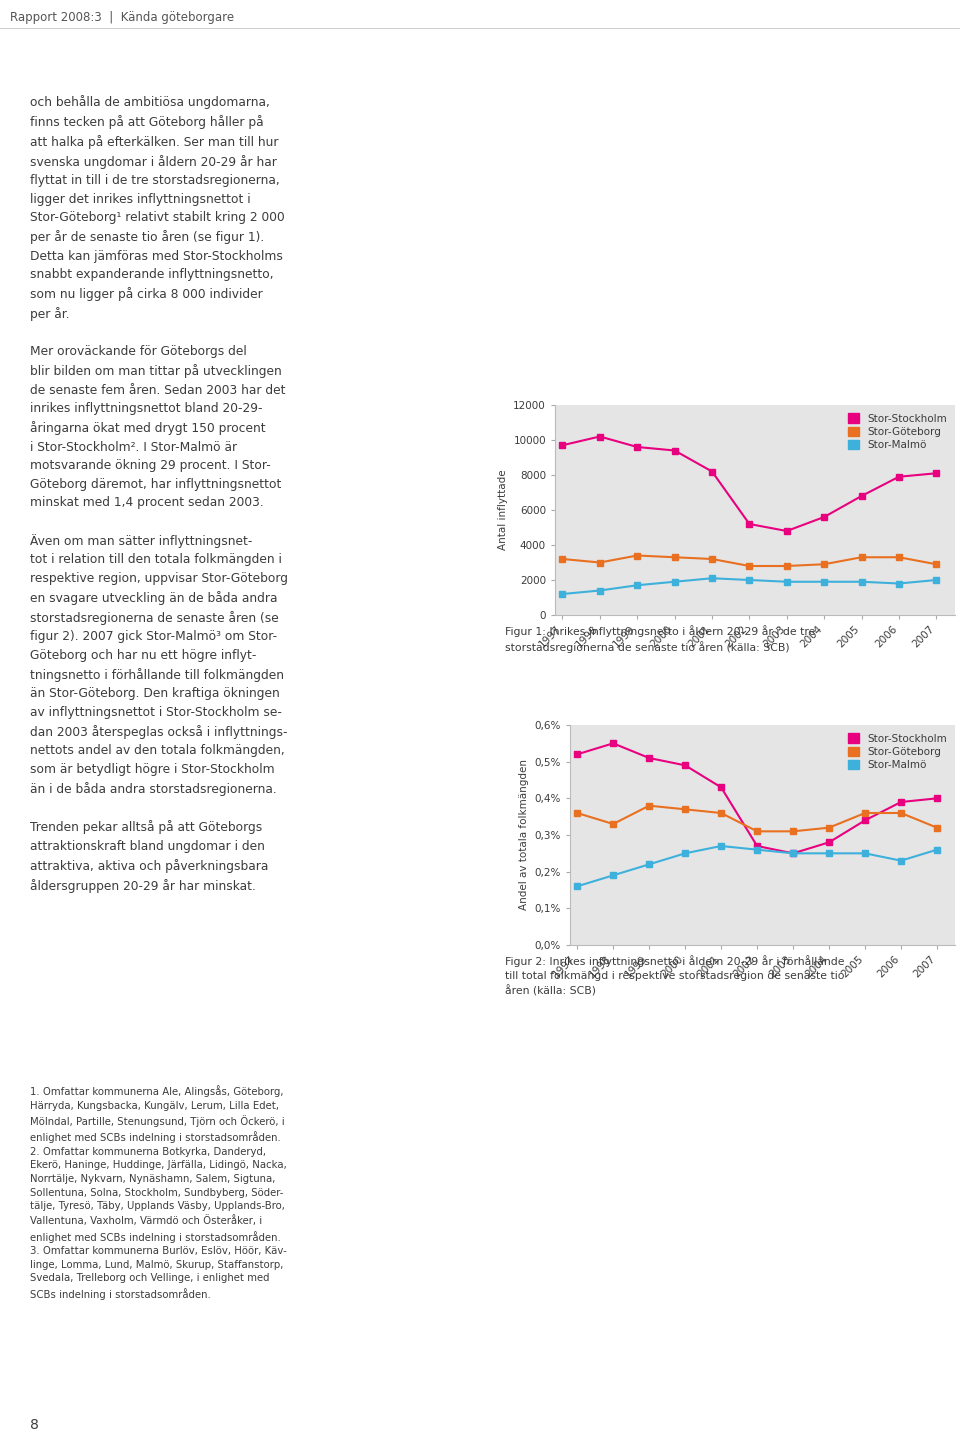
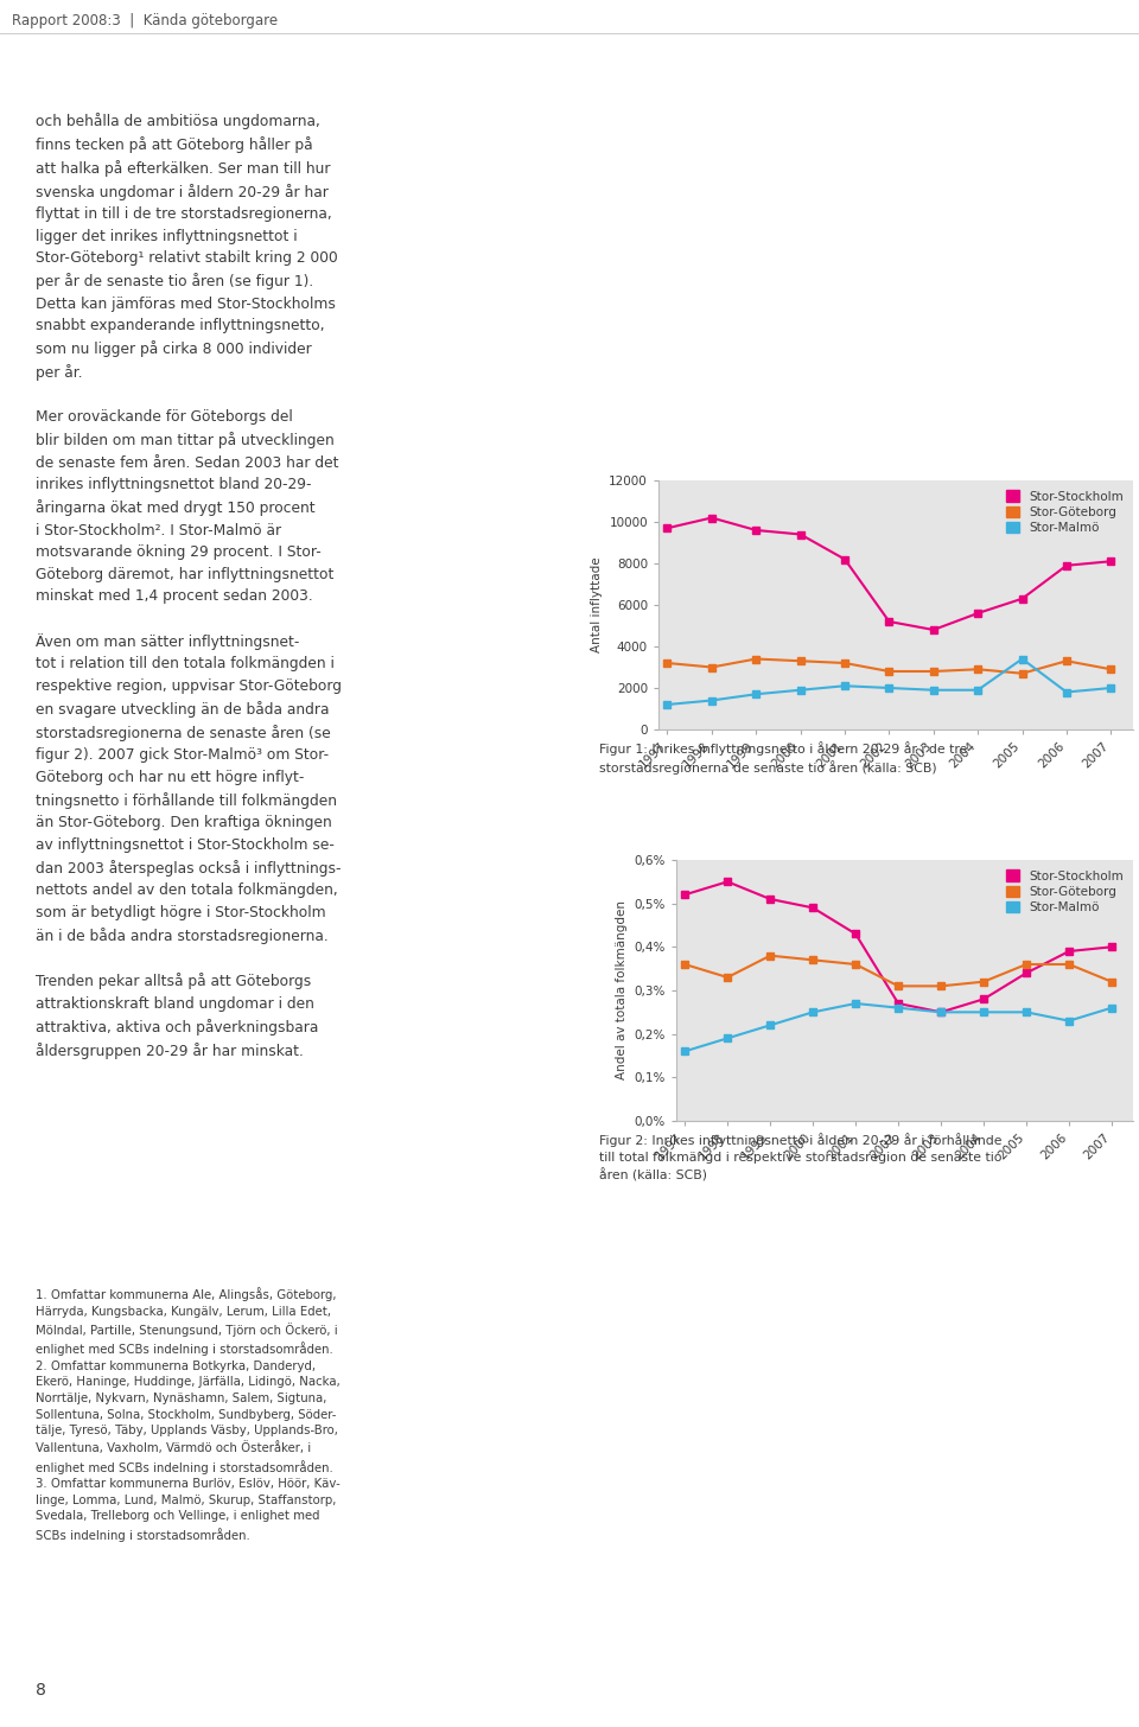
Stor-Stockholm/2005: 6800 -> 6300
Stor-Göteborg/2005: 3300 -> 2700
Stor-Malmö/2005: 1900 -> 3400
